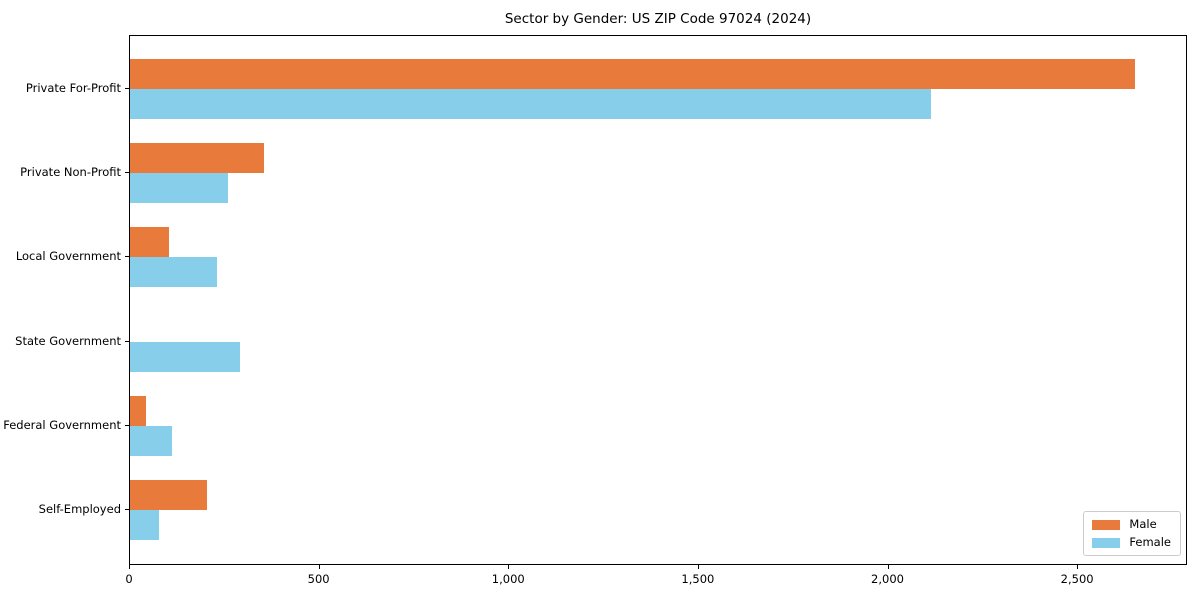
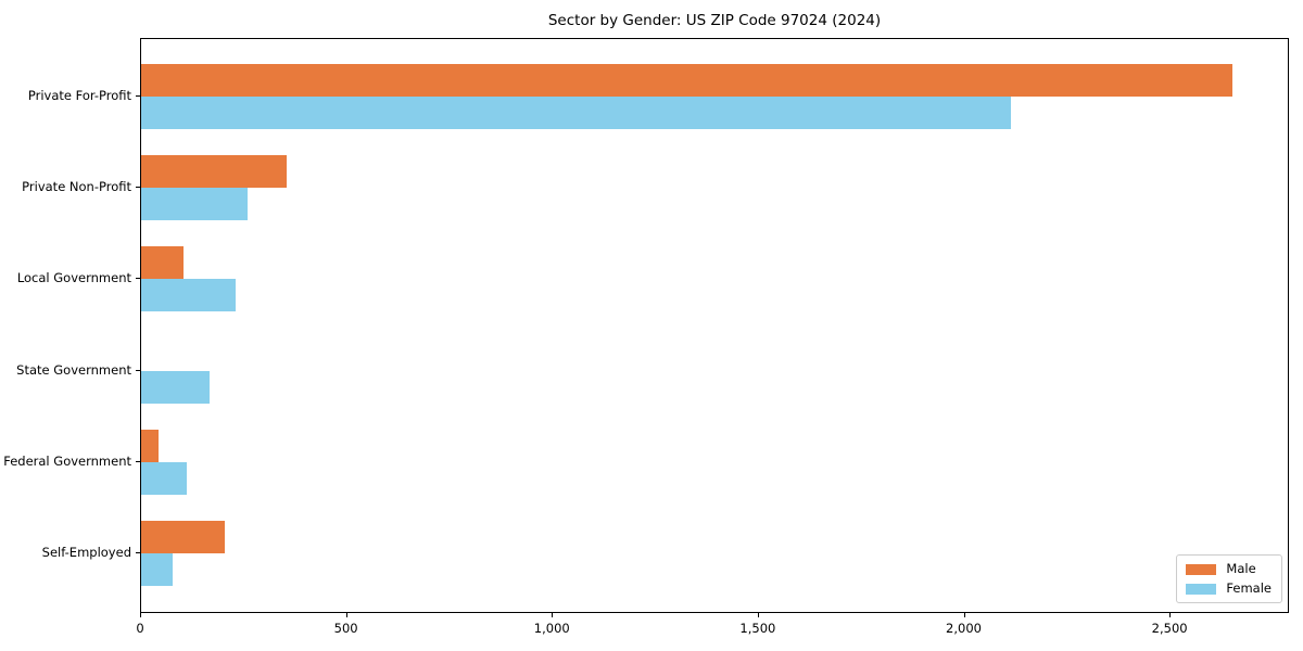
Female/State Government: 290 -> 170
